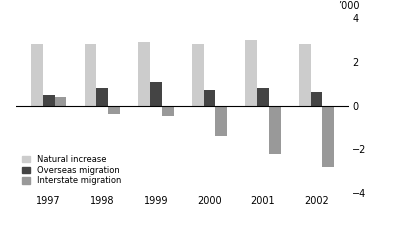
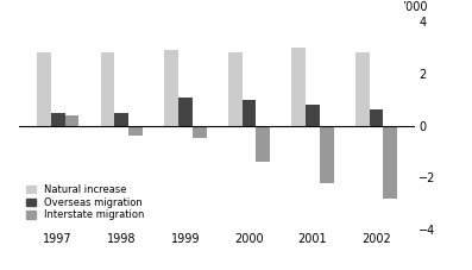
Overseas migration/1998: 0.8 -> 0.5
Overseas migration/2000: 0.7 -> 1.0
